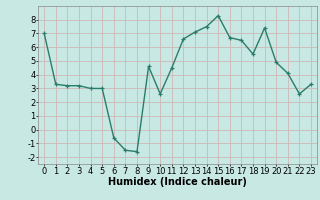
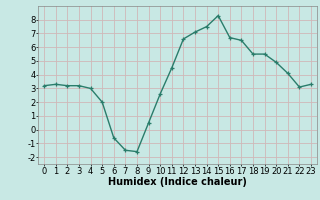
0: 7.0 -> 3.2
5: 3.0 -> 2.0
9: 4.6 -> 0.5
19: 7.4 -> 5.5
22: 2.6 -> 3.1
